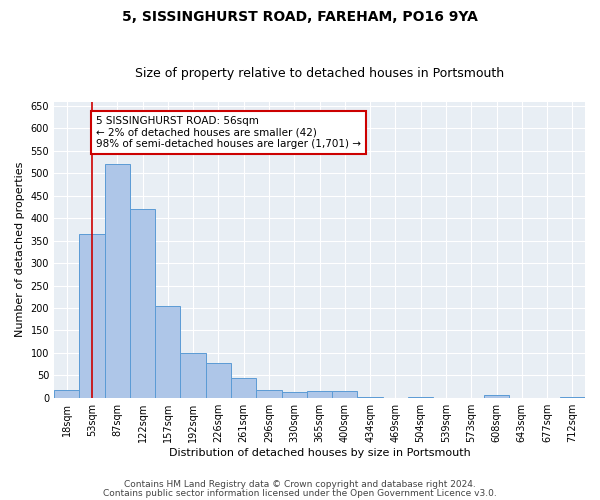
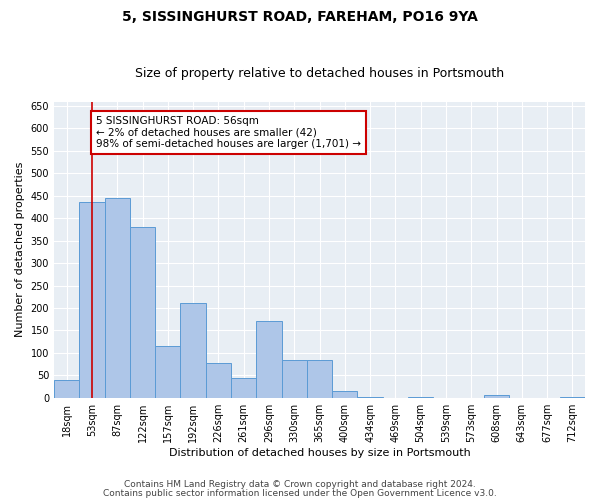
18sqm: 18 -> 40
53sqm: 365 -> 435
87sqm: 520 -> 445
122sqm: 420 -> 380
157sqm: 205 -> 115
192sqm: 100 -> 210
296sqm: 18 -> 170
330sqm: 13 -> 85
365sqm: 15 -> 85
